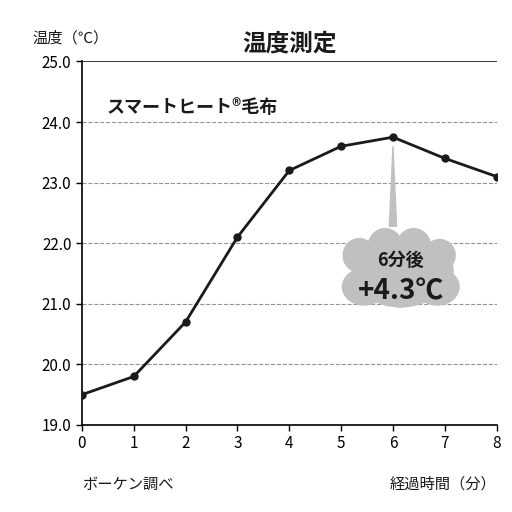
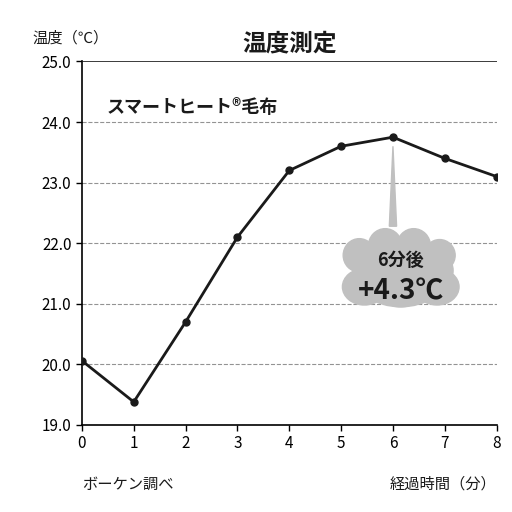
0: 19.50 -> 20.06
1: 19.80 -> 19.38
